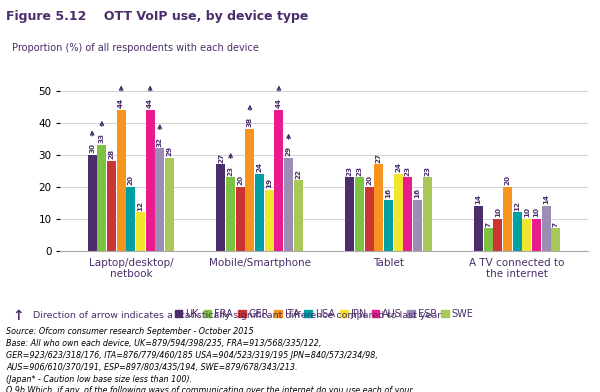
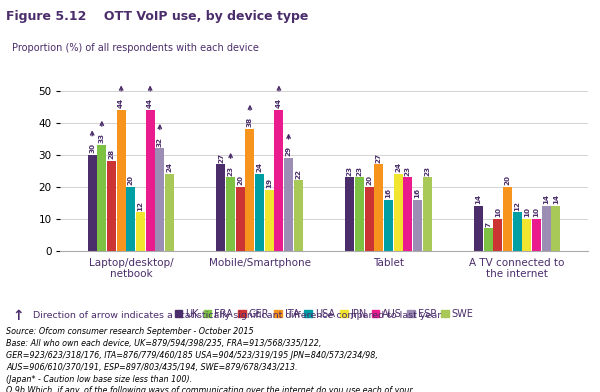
SWE/Laptop/desktop/ netbook: 29 -> 24
SWE/A TV connected to the internet: 7 -> 14
